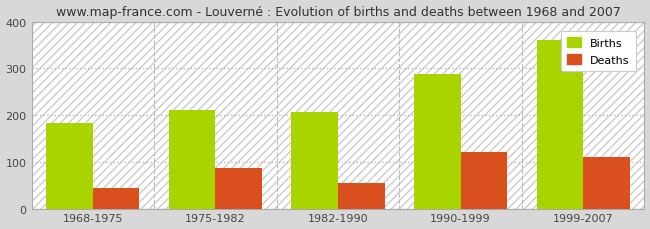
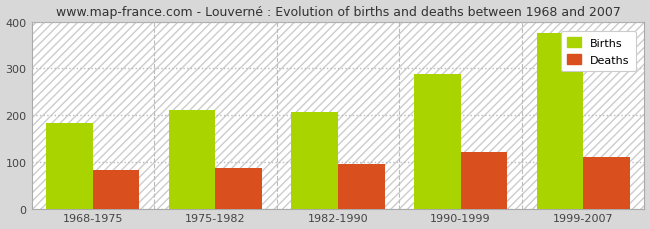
Deaths/1968-1975: 45 -> 82
Deaths/1982-1990: 55 -> 96
Births/1999-2007: 360 -> 375
